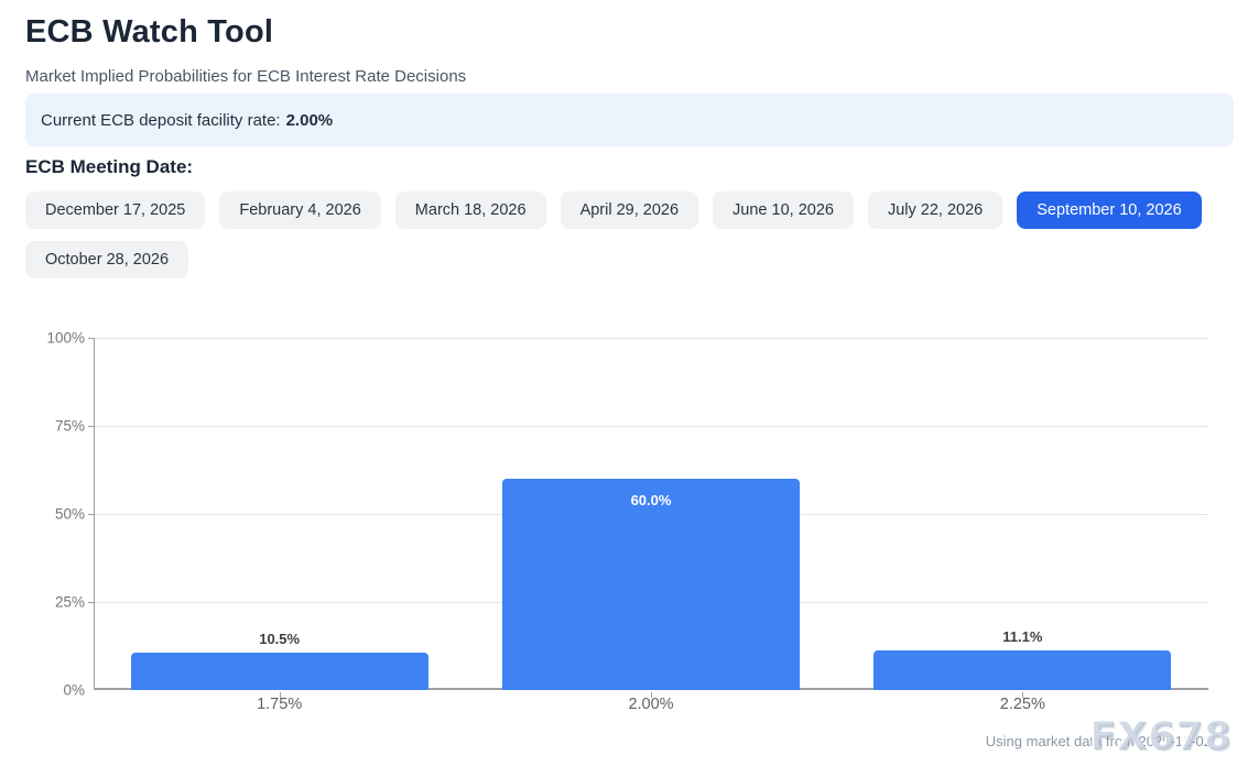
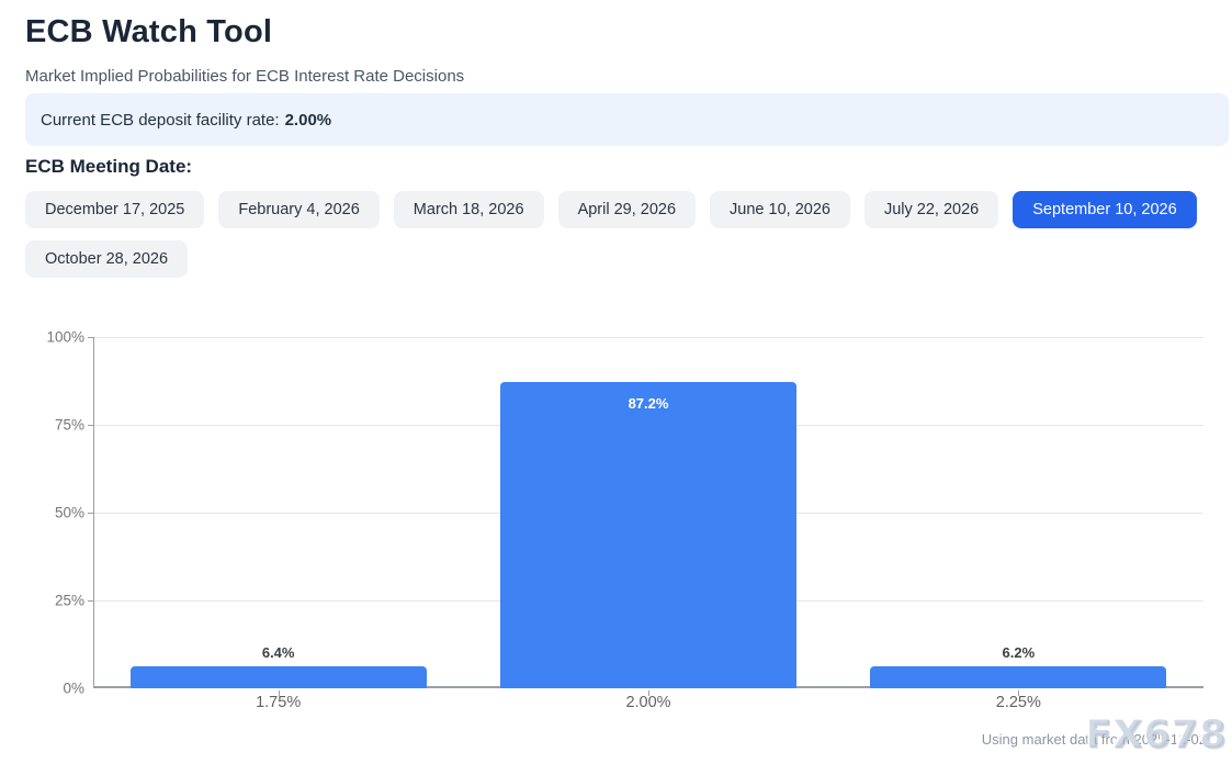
1.75%: 10.5% -> 6.4%
2.00%: 60.0% -> 87.2%
2.25%: 11.1% -> 6.2%
